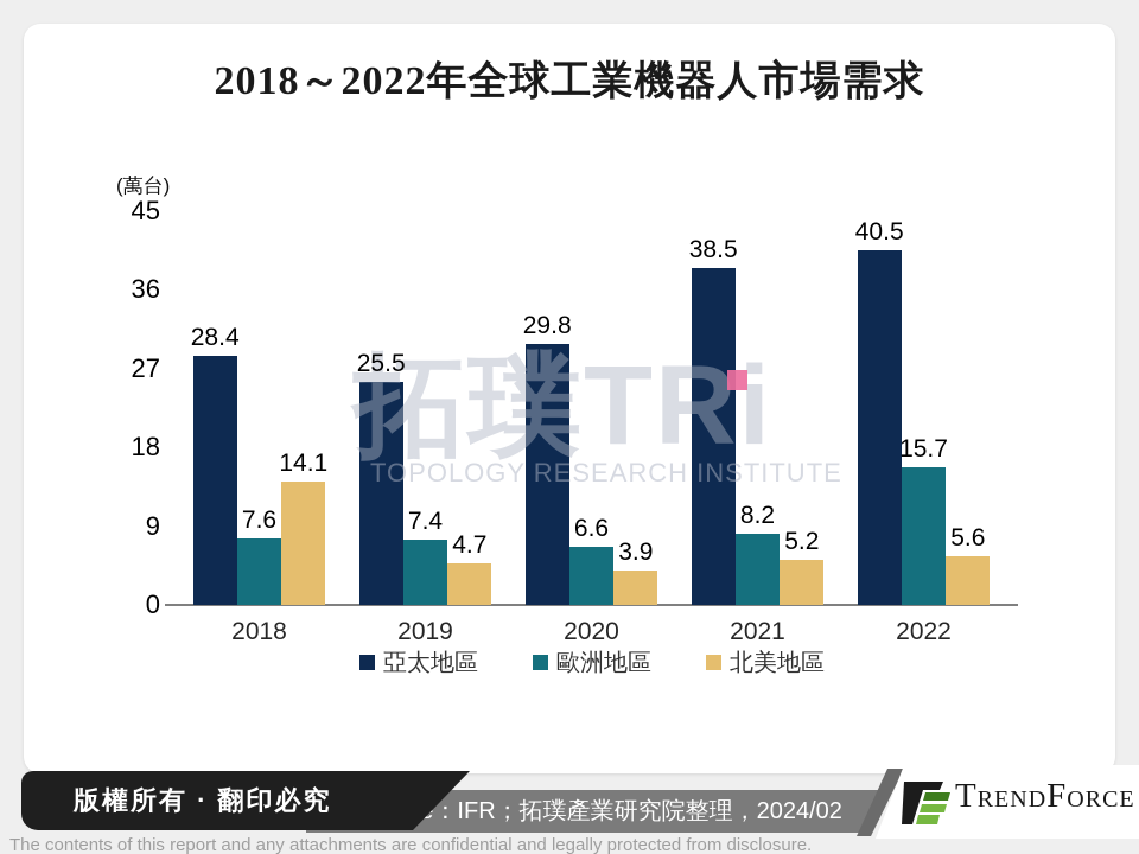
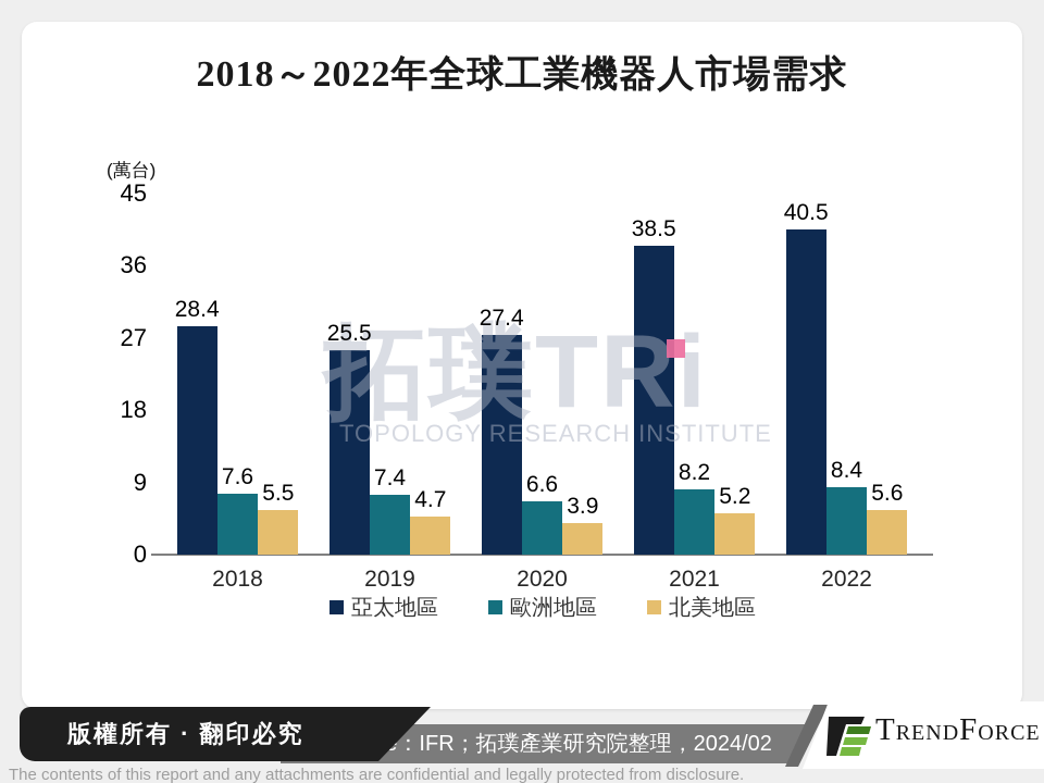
北美地區/2018: 14.1 -> 5.5
亞太地區/2020: 29.8 -> 27.4
歐洲地區/2022: 15.7 -> 8.4
